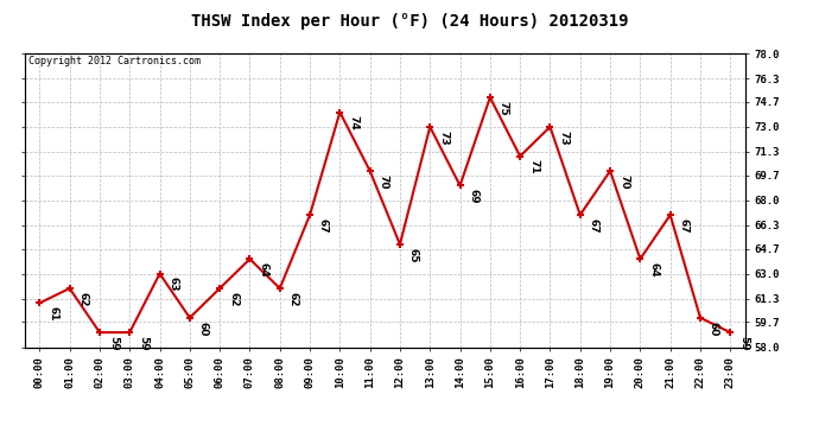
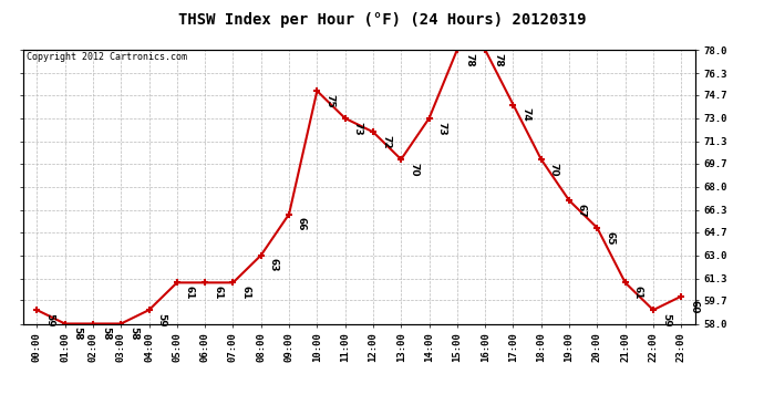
00:00: 61 -> 59
01:00: 62 -> 58
02:00: 59 -> 58
03:00: 59 -> 58
04:00: 63 -> 59
05:00: 60 -> 61
06:00: 62 -> 61
07:00: 64 -> 61
08:00: 62 -> 63
09:00: 67 -> 66
10:00: 74 -> 75
11:00: 70 -> 73
12:00: 65 -> 72
13:00: 73 -> 70
14:00: 69 -> 73
15:00: 75 -> 78
16:00: 71 -> 78
17:00: 73 -> 74
18:00: 67 -> 70
19:00: 70 -> 67
20:00: 64 -> 65
21:00: 67 -> 61
22:00: 60 -> 59
23:00: 59 -> 60
